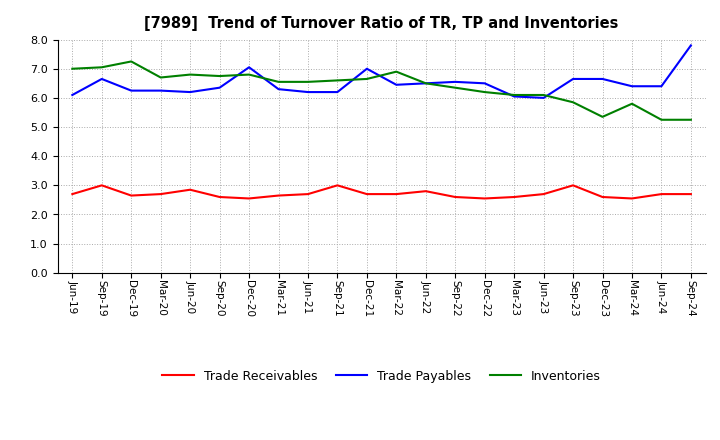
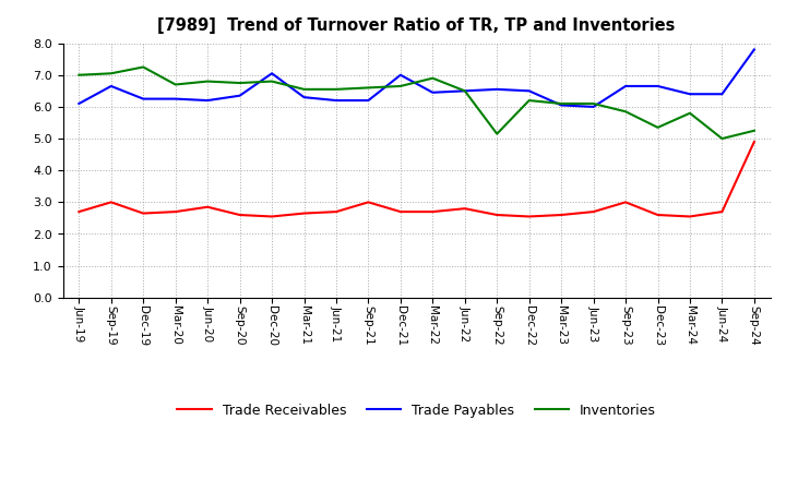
Inventories/Sep-22: 6.35 -> 5.15
Inventories/Jun-24: 5.25 -> 5.00
Trade Receivables/Sep-24: 2.70 -> 4.90
